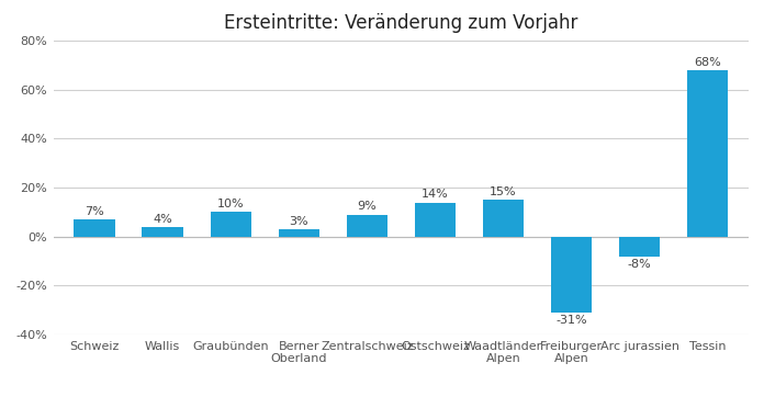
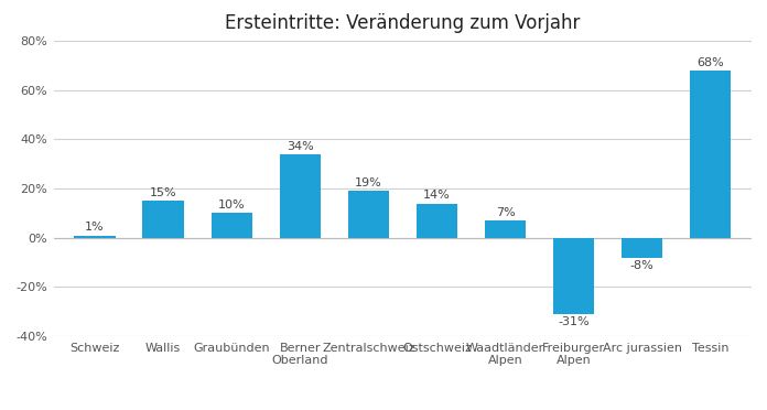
Schweiz: 7% -> 1%
Wallis: 4% -> 15%
Berner Oberland: 3% -> 34%
Zentralschweiz: 9% -> 19%
Waadtländer Alpen: 15% -> 7%
